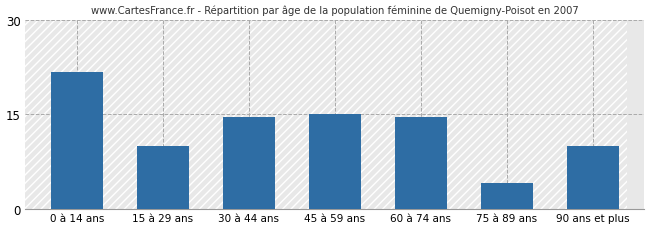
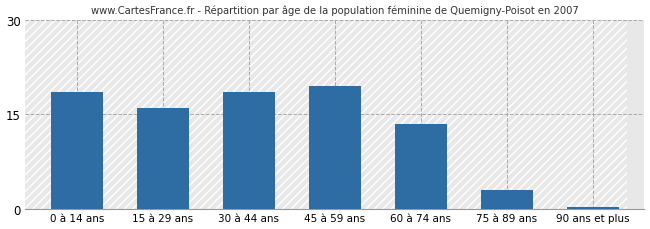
0 à 14 ans: 21.8 -> 18.5
15 à 29 ans: 10.0 -> 16.0
30 à 44 ans: 14.6 -> 18.5
45 à 59 ans: 15.0 -> 19.5
60 à 74 ans: 14.6 -> 13.5
75 à 89 ans: 4.0 -> 3.0
90 ans et plus: 10.0 -> 0.3
